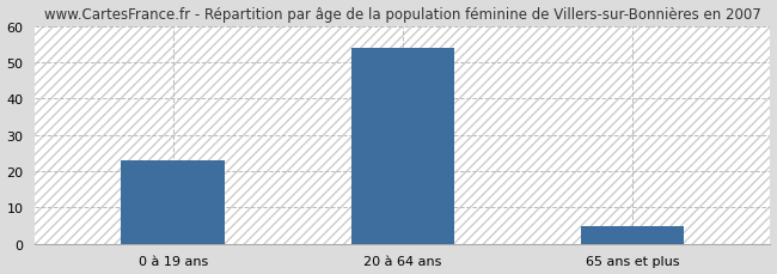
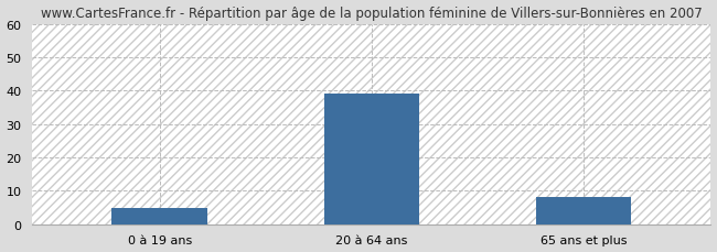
0 à 19 ans: 23 -> 5
20 à 64 ans: 54 -> 39
65 ans et plus: 5 -> 8
